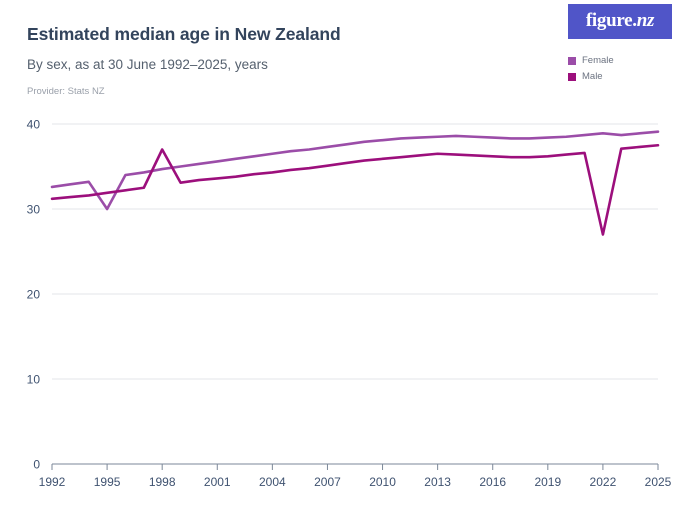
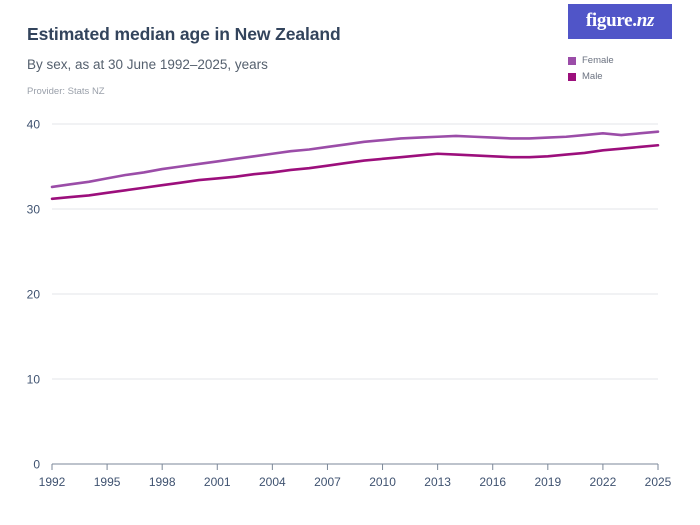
Female/1995: 30 -> 34
Male/1998: 37 -> 33
Male/2022: 27 -> 37
